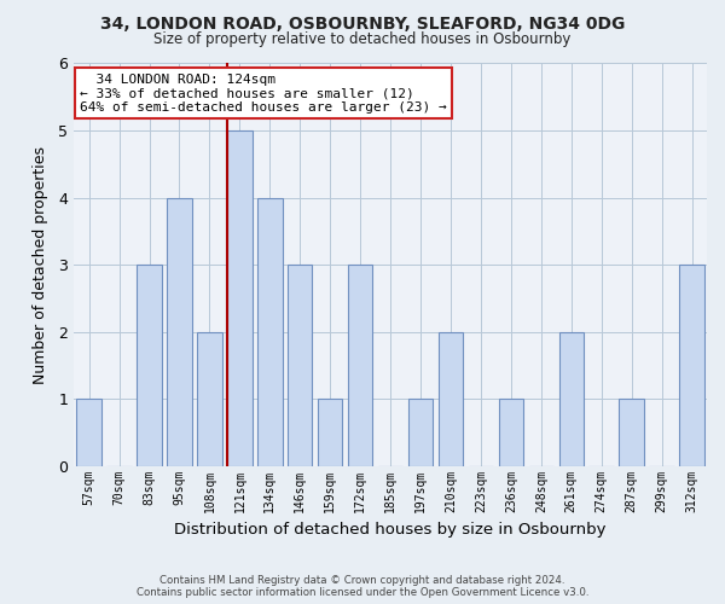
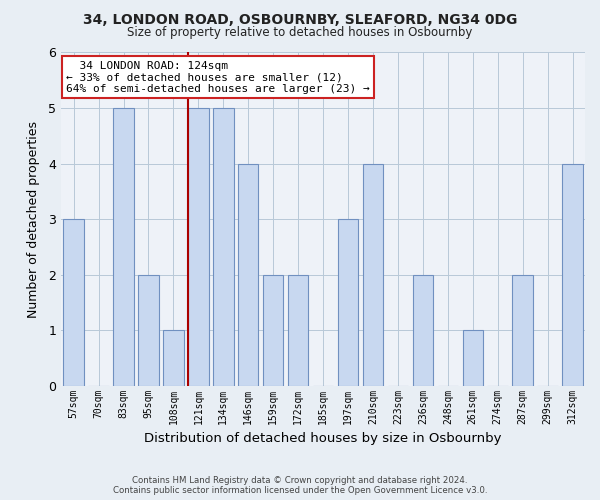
57sqm: 1 -> 3
83sqm: 3 -> 5
95sqm: 4 -> 2
108sqm: 2 -> 1
134sqm: 4 -> 5
146sqm: 3 -> 4
159sqm: 1 -> 2
172sqm: 3 -> 2
197sqm: 1 -> 3
210sqm: 2 -> 4
236sqm: 1 -> 2
261sqm: 2 -> 1
287sqm: 1 -> 2
312sqm: 3 -> 4
